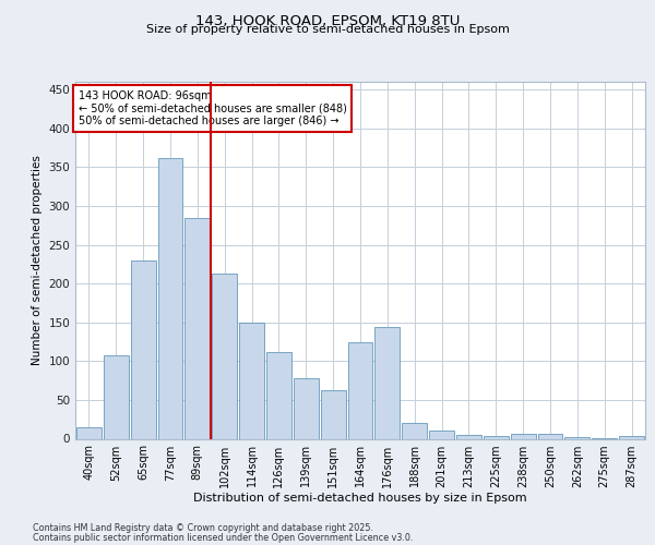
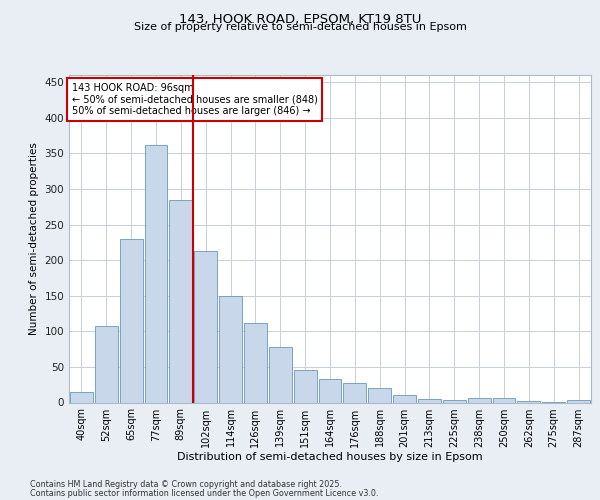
151sqm: 62 -> 45
164sqm: 124 -> 33
176sqm: 144 -> 28
